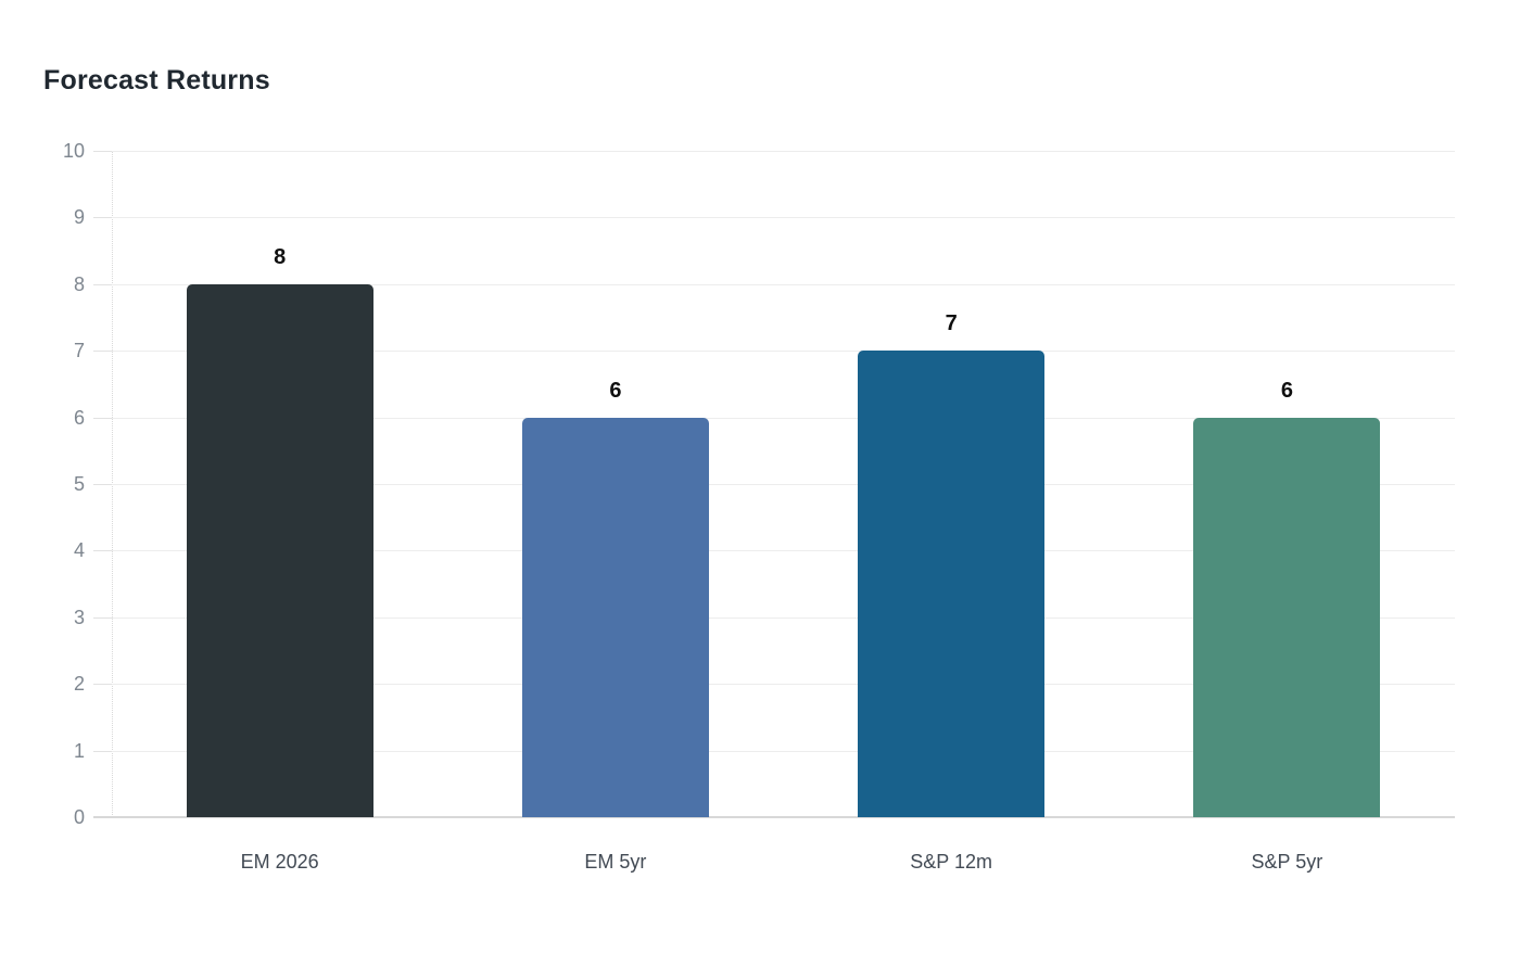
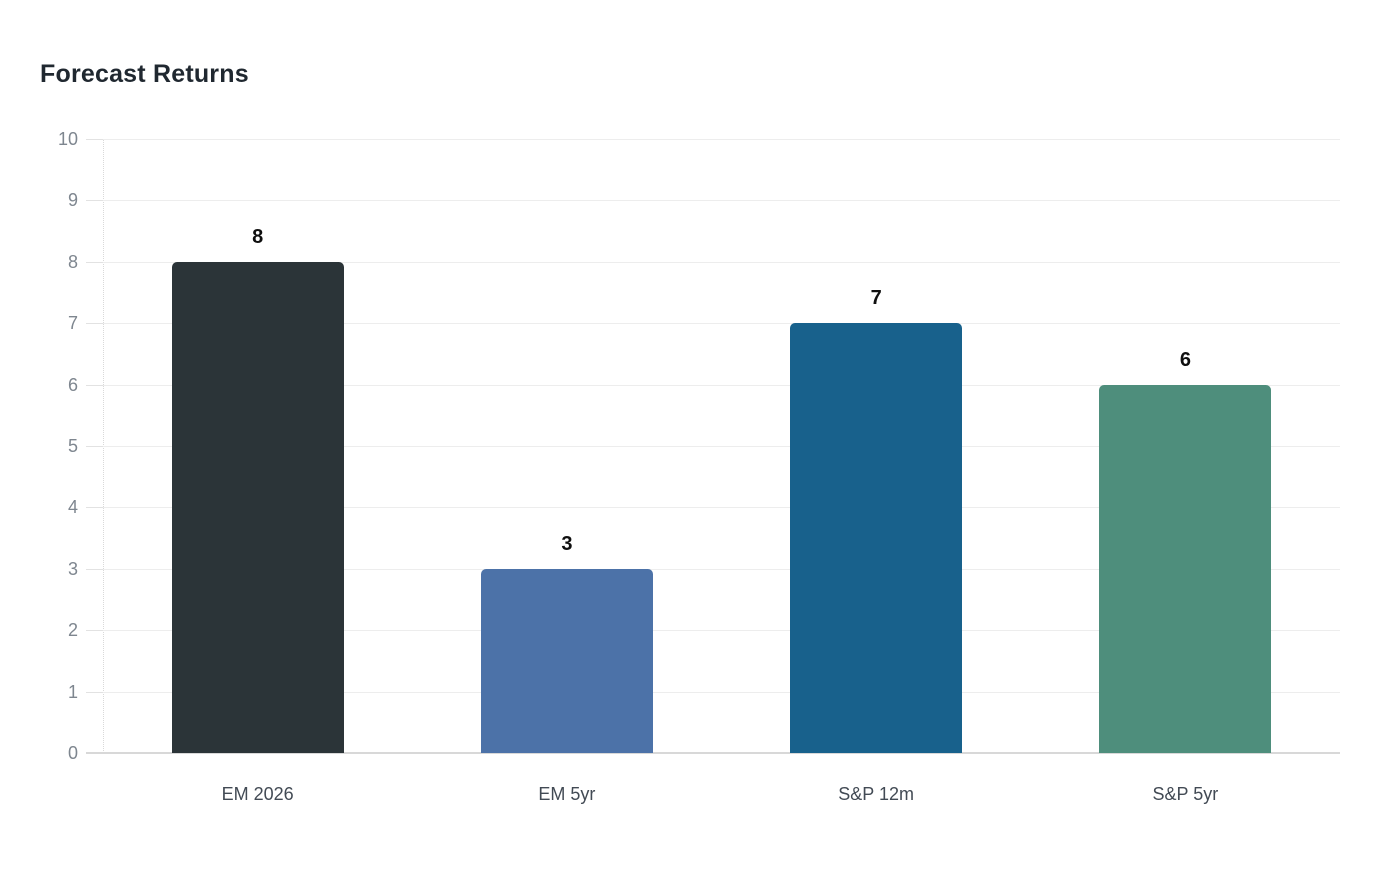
EM 5yr: 6 -> 3
